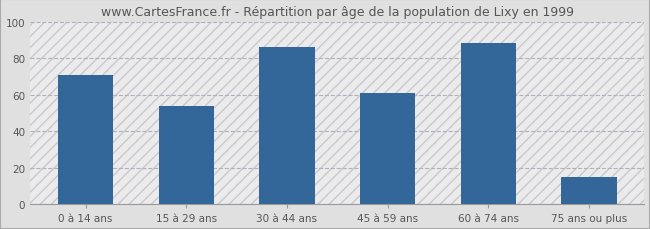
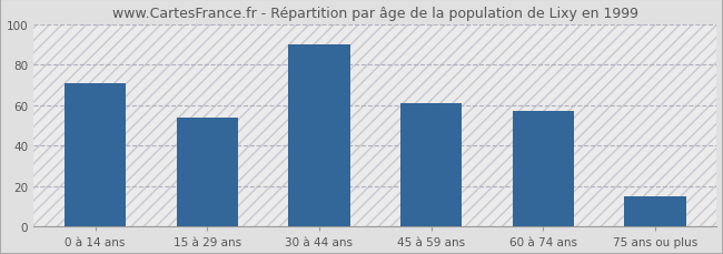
30 à 44 ans: 86 -> 90
60 à 74 ans: 88 -> 57
